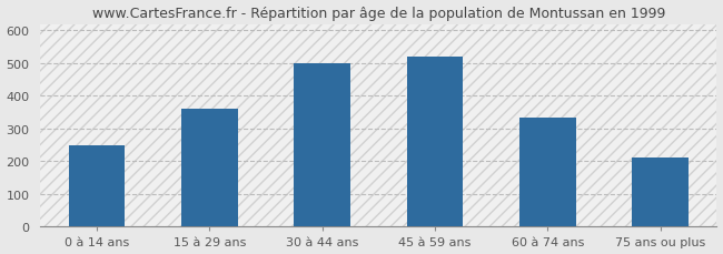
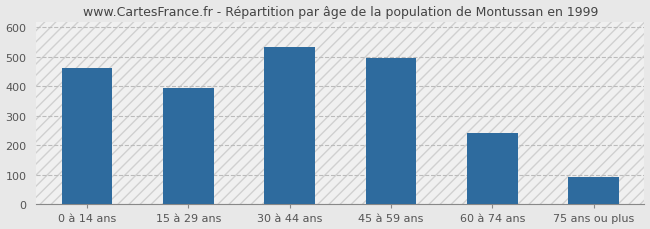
0 à 14 ans: 250 -> 462
15 à 29 ans: 360 -> 393
30 à 44 ans: 500 -> 535
45 à 59 ans: 520 -> 497
60 à 74 ans: 335 -> 242
75 ans ou plus: 210 -> 92
